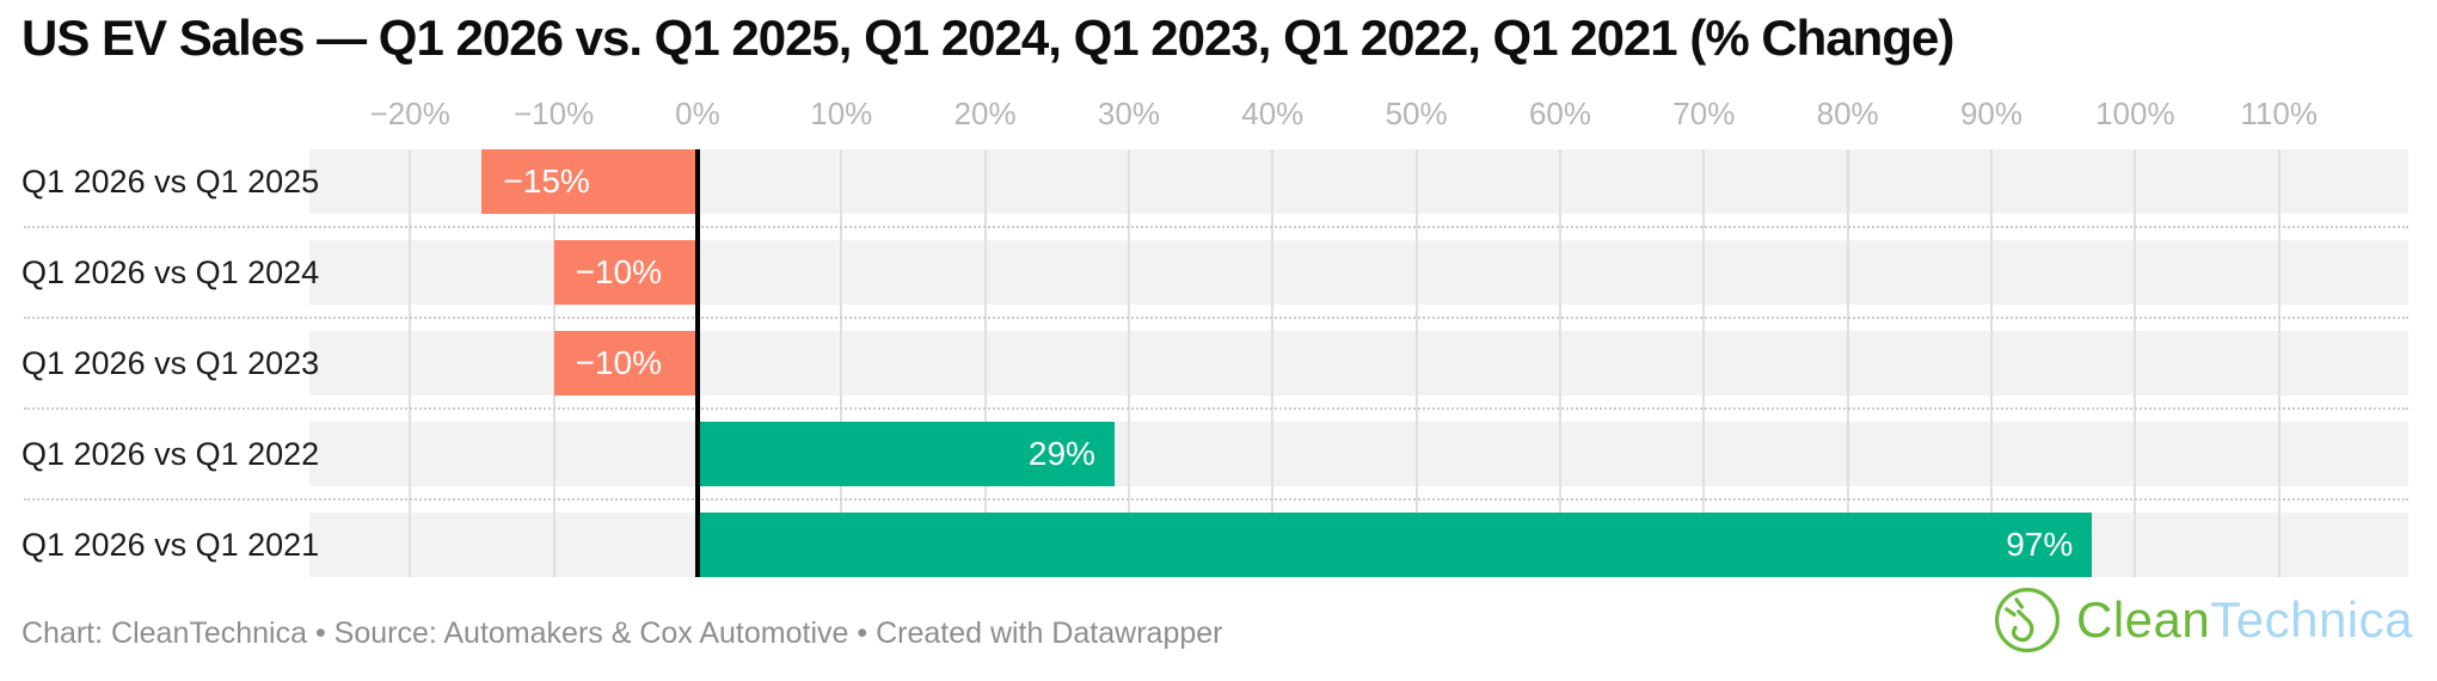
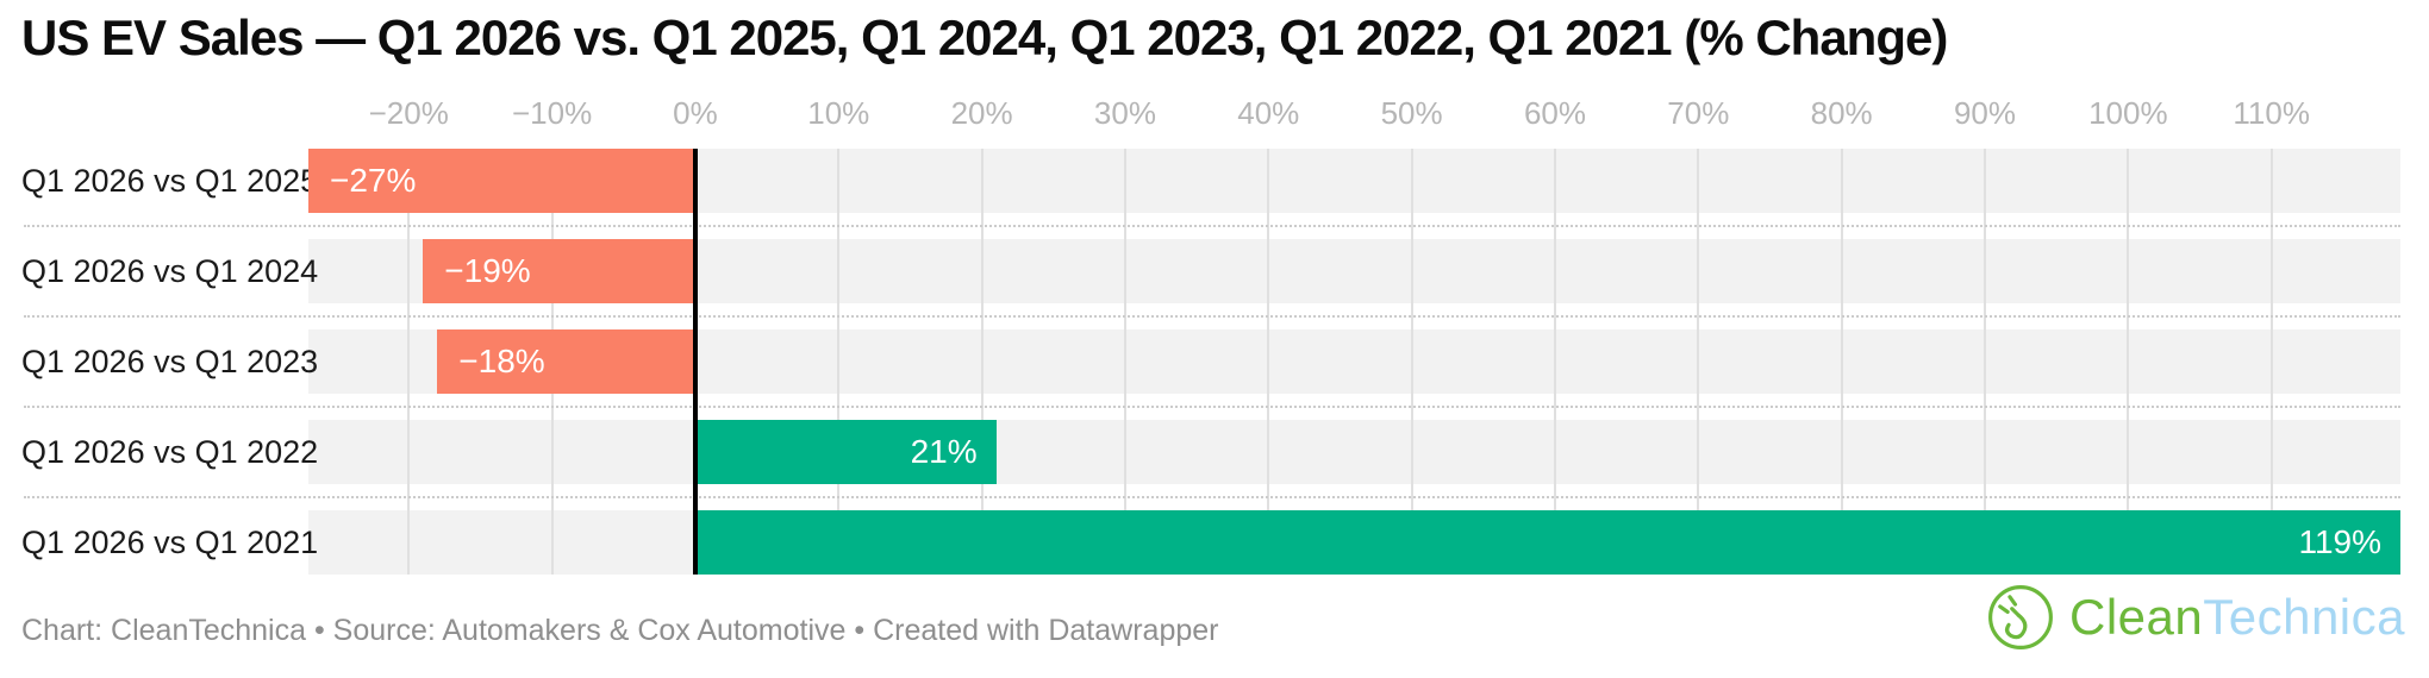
Q1 2026 vs Q1 2025: −15% -> −27%
Q1 2026 vs Q1 2024: −10% -> −19%
Q1 2026 vs Q1 2023: −10% -> −18%
Q1 2026 vs Q1 2022: 29% -> 21%
Q1 2026 vs Q1 2021: 97% -> 119%
